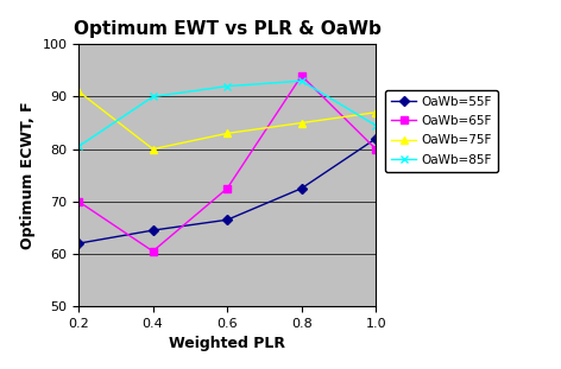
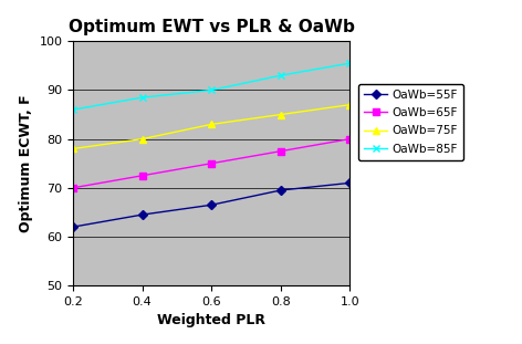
OaWb=75F/0.2: 91 -> 78
OaWb=85F/0.2: 80.5 -> 86.0
OaWb=65F/0.4: 60.5 -> 72.5
OaWb=85F/0.4: 90.0 -> 88.5
OaWb=65F/0.6: 72.5 -> 75.0
OaWb=85F/0.6: 92.0 -> 90.0
OaWb=55F/0.8: 72.5 -> 69.5
OaWb=65F/0.8: 94.0 -> 77.5
OaWb=55F/1.0: 82.0 -> 71.0
OaWb=85F/1.0: 84.5 -> 95.5
